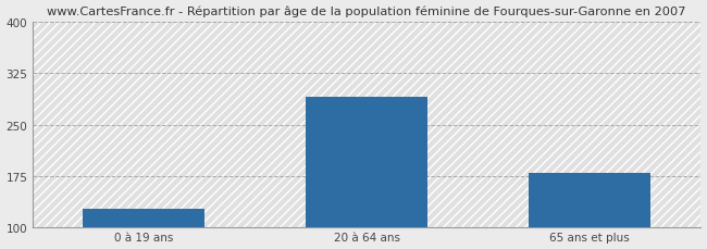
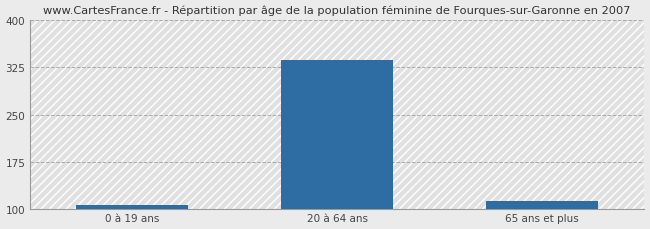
0 à 19 ans: 128 -> 107
20 à 64 ans: 290 -> 336
65 ans et plus: 180 -> 113
